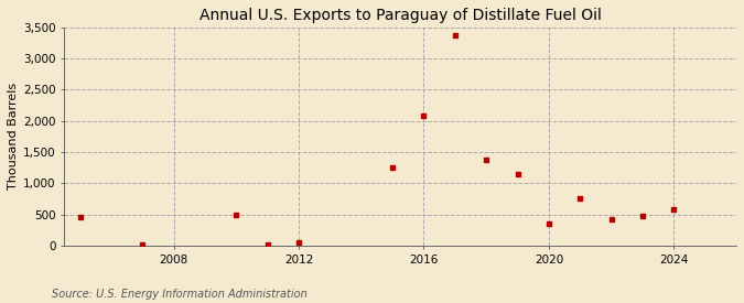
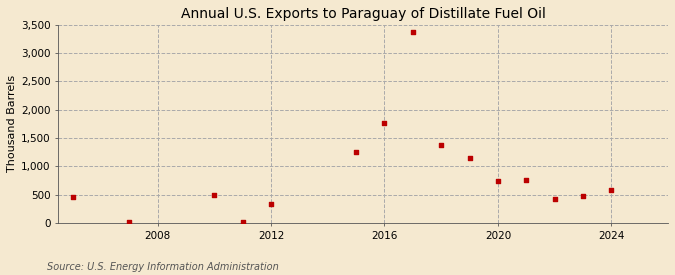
2012: 40 -> 340
2016: 2,080 -> 1,760
2020: 360 -> 740
